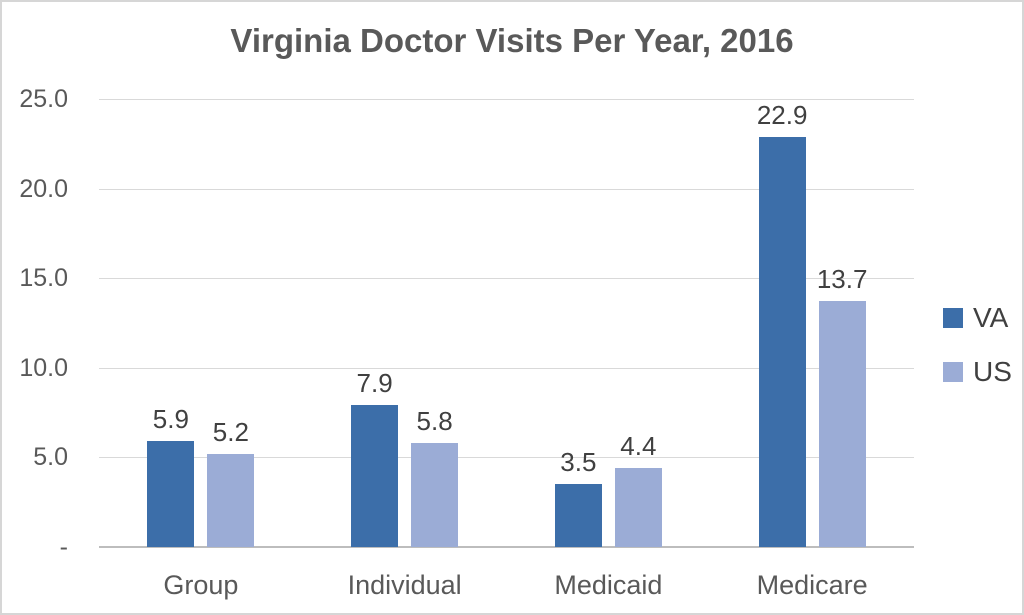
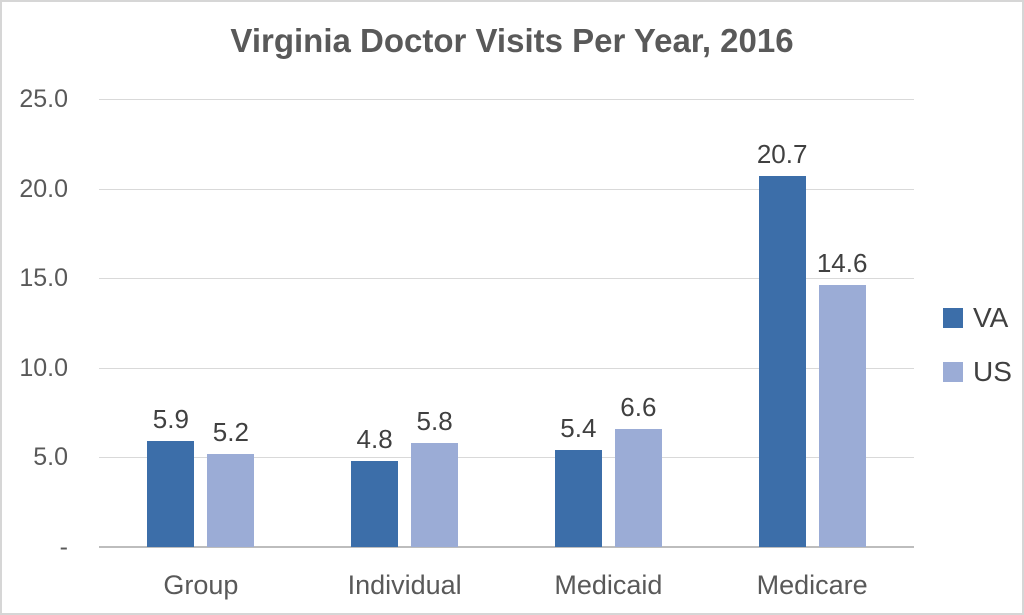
VA/Individual: 7.9 -> 4.8
VA/Medicaid: 3.5 -> 5.4
US/Medicaid: 4.4 -> 6.6
VA/Medicare: 22.9 -> 20.7
US/Medicare: 13.7 -> 14.6
